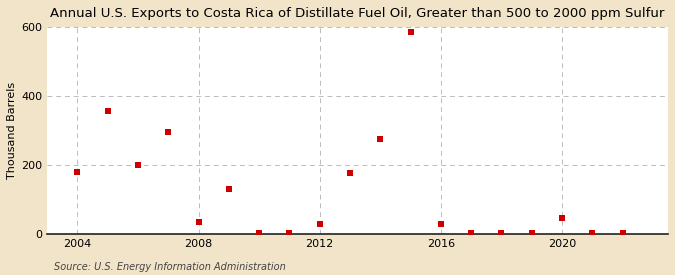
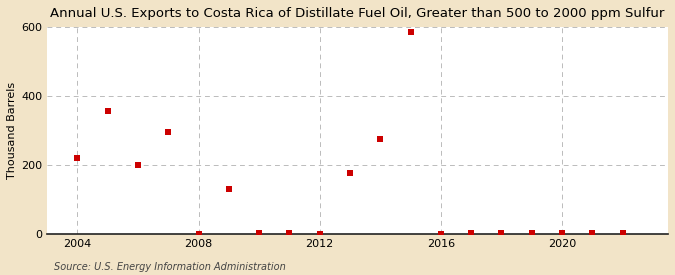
2004: 180 -> 220
2008: 35 -> 1
2012: 30 -> 1
2016: 30 -> 1
2020: 45 -> 2
